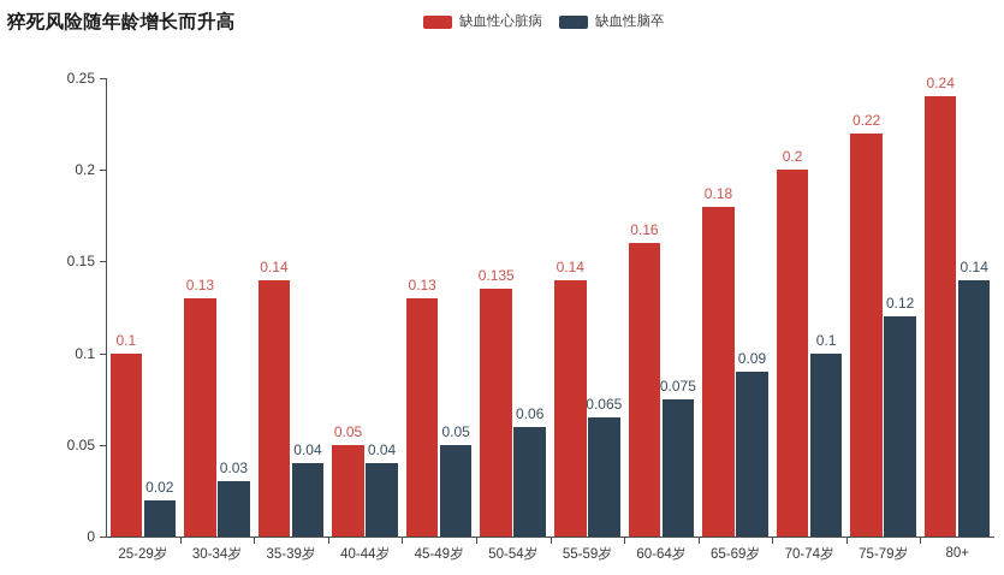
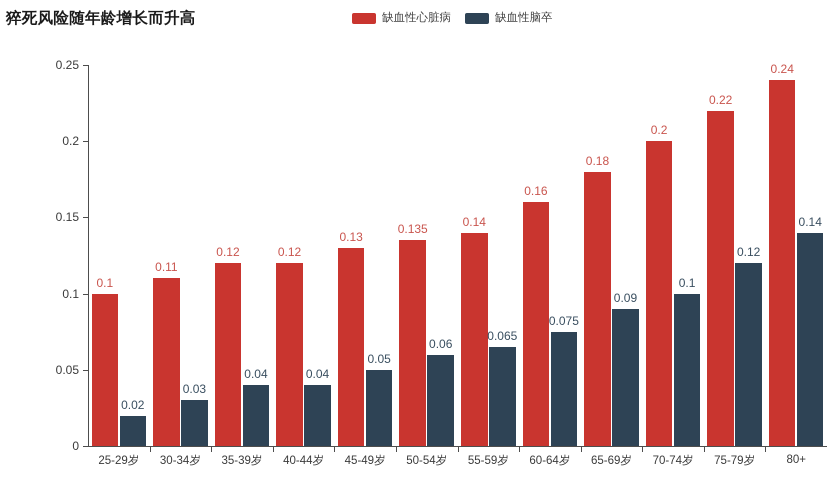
缺血性心脏病/30-34岁: 0.13 -> 0.11
缺血性心脏病/35-39岁: 0.14 -> 0.12
缺血性心脏病/40-44岁: 0.05 -> 0.12
